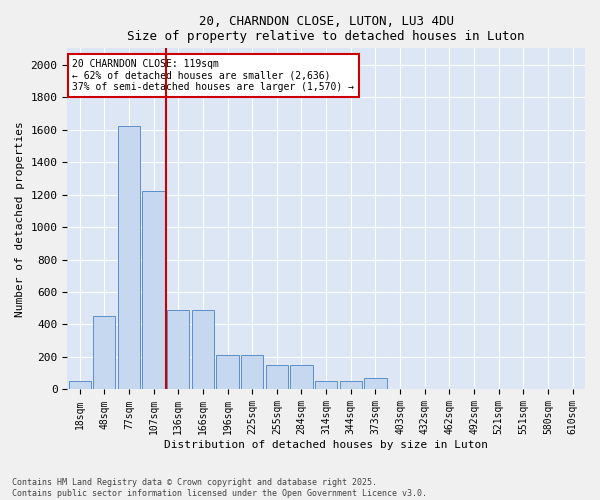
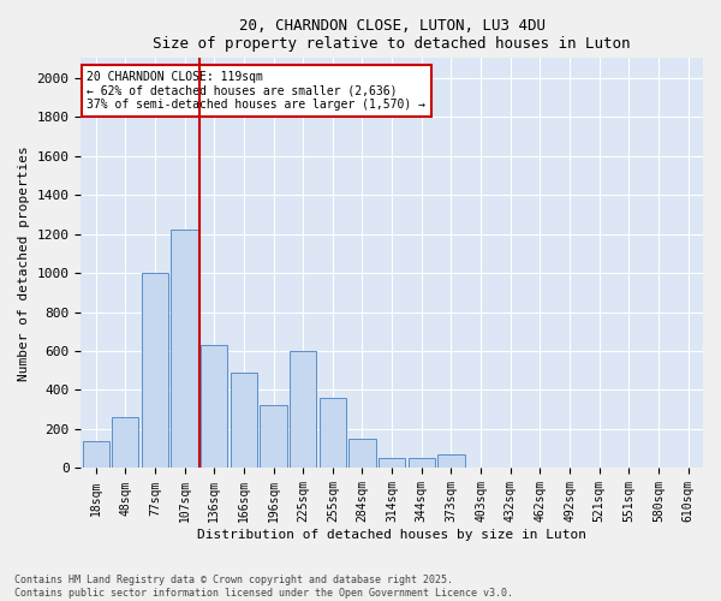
18sqm: 50 -> 140
48sqm: 450 -> 260
77sqm: 1620 -> 1000
136sqm: 490 -> 630
196sqm: 220 -> 320
225sqm: 220 -> 600
255sqm: 150 -> 360
